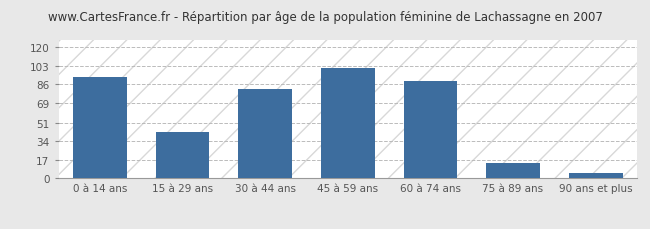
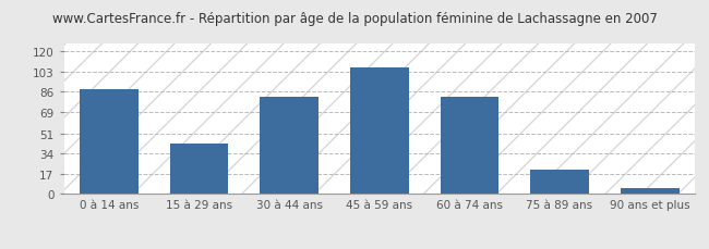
0 à 14 ans: 93 -> 88
45 à 59 ans: 101 -> 106
60 à 74 ans: 89 -> 82
75 à 89 ans: 14 -> 20
